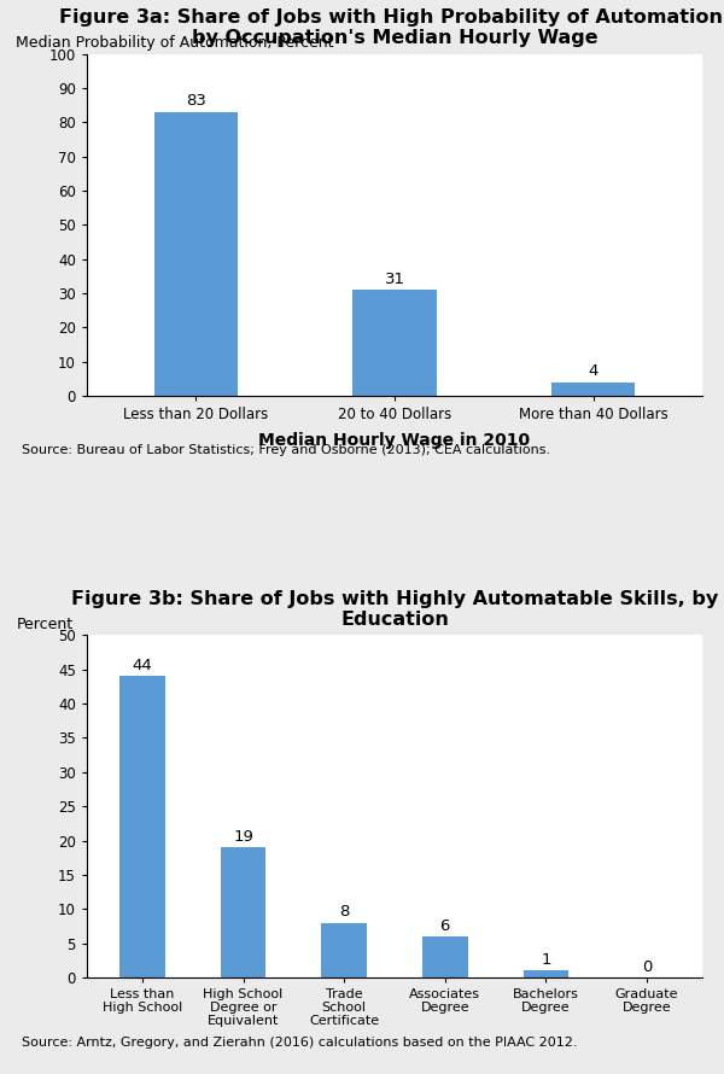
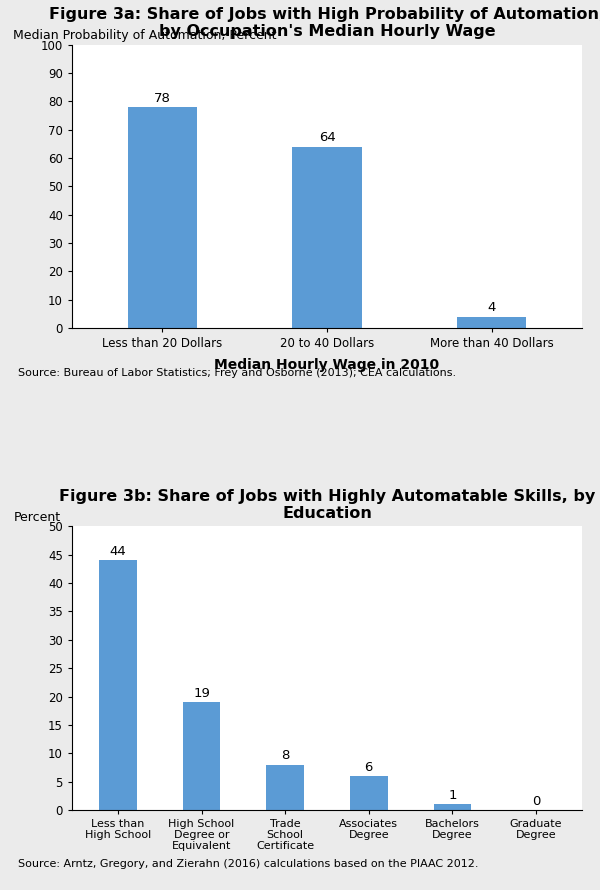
Less than 20 Dollars: 83 -> 78
20 to 40 Dollars: 31 -> 64
